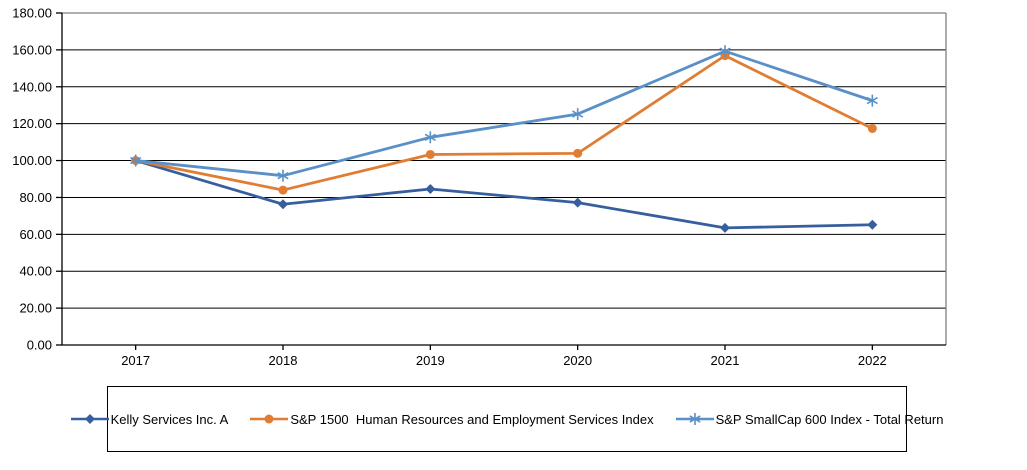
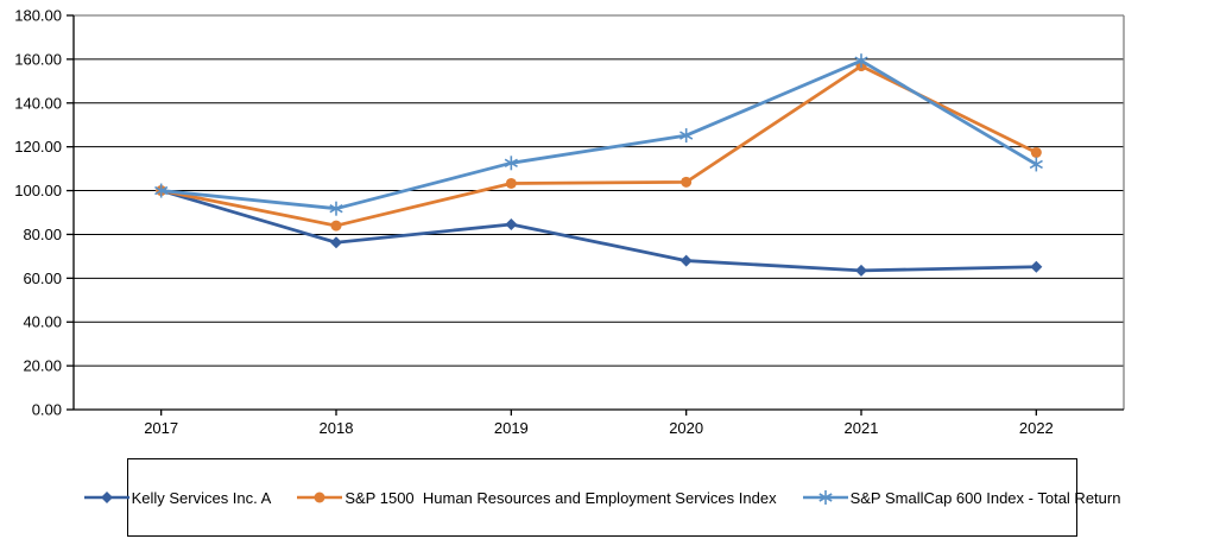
Kelly Services Inc. A/2020: 77 -> 68
S&P SmallCap 600 Index - Total Return/2022: 132 -> 112
